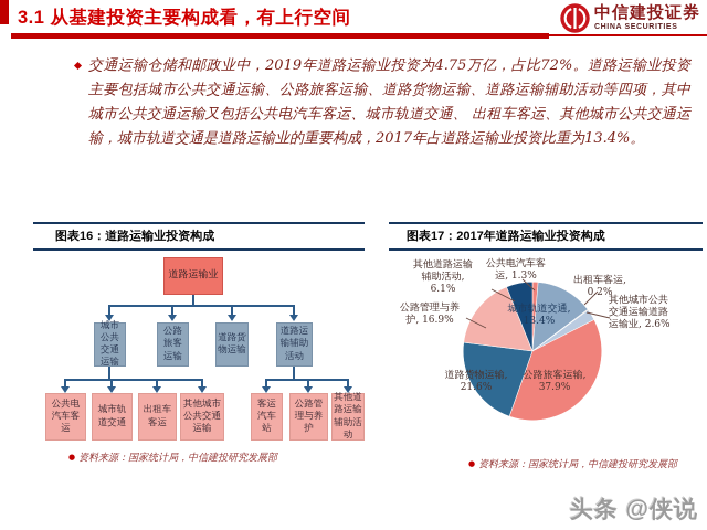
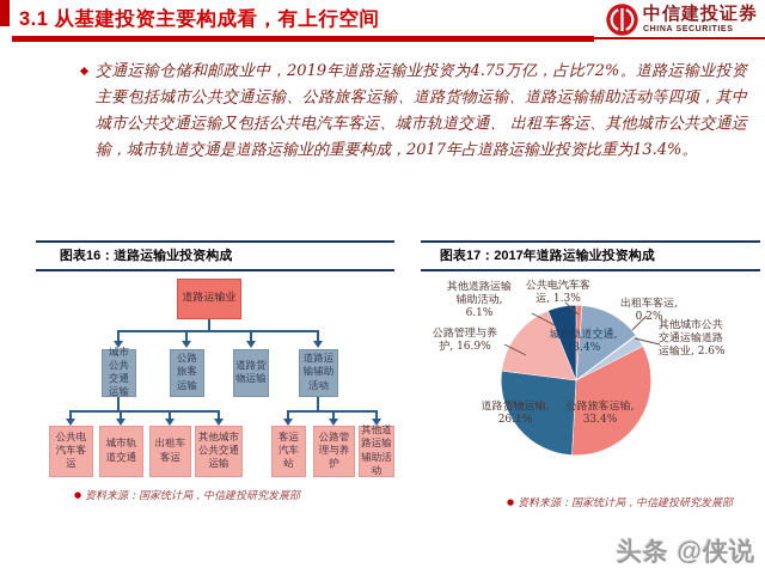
公路旅客运输: 37.9% -> 33.4%
道路货物运输: 21.6% -> 26.1%
